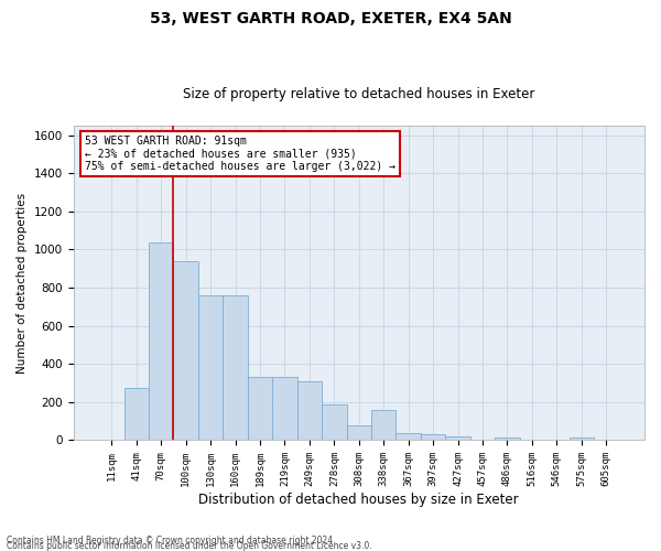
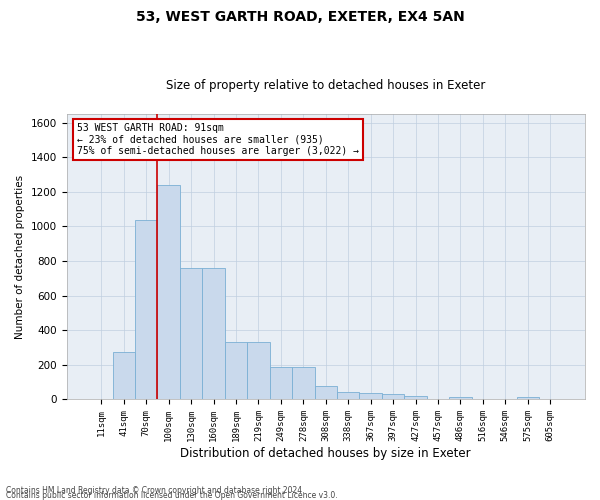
100sqm: 940 -> 1240
249sqm: 310 -> 180
338sqm: 160 -> 40
